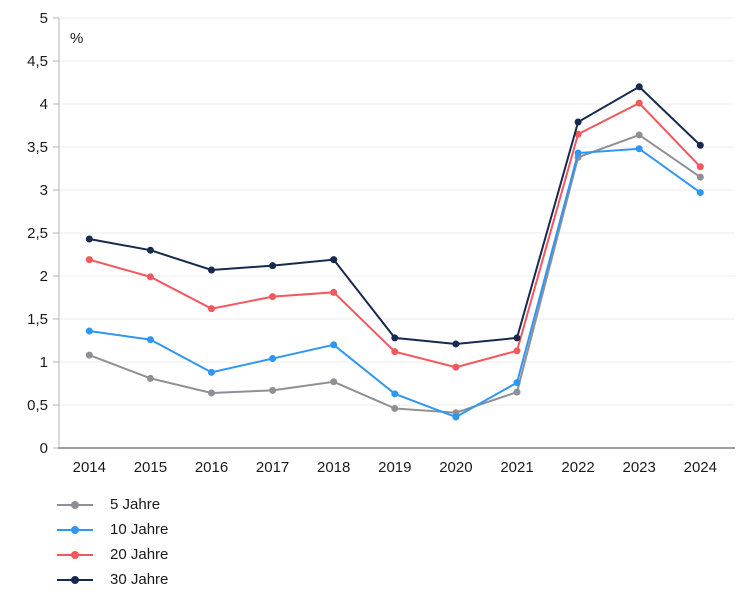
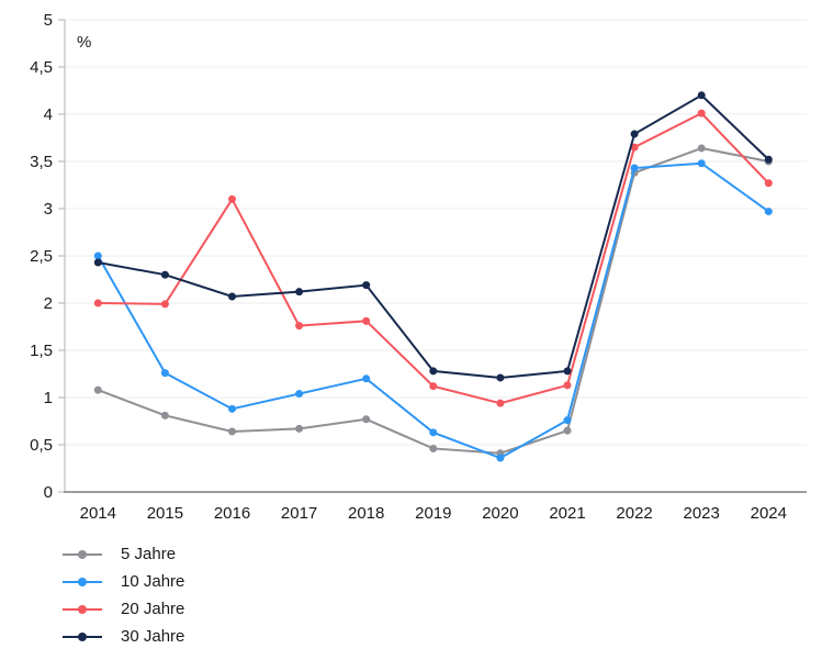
10 Jahre/2014: 1.4 -> 2.5
20 Jahre/2014: 2.2 -> 2.0
20 Jahre/2016: 1.6 -> 3.1
5 Jahre/2024: 3.1 -> 3.5
